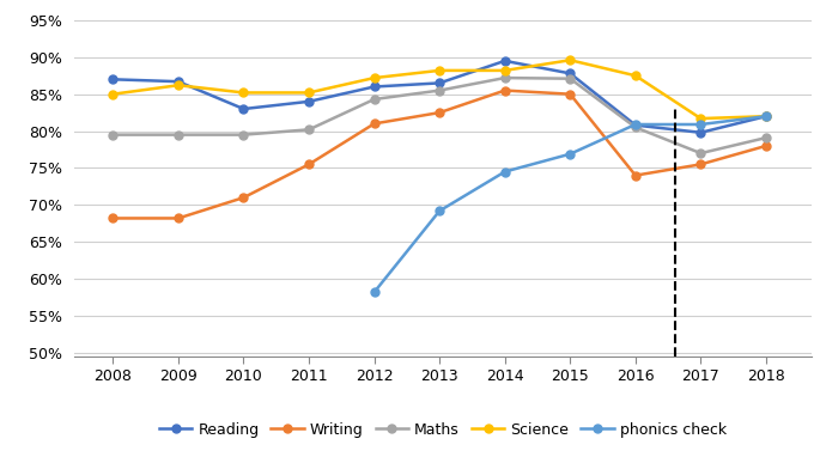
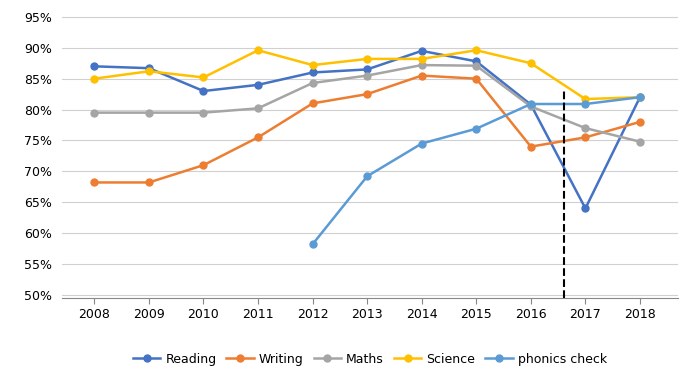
Science/2011: 85.2% -> 89.6%
Reading/2017: 79.8% -> 64.0%
Maths/2018: 79.1% -> 74.8%
